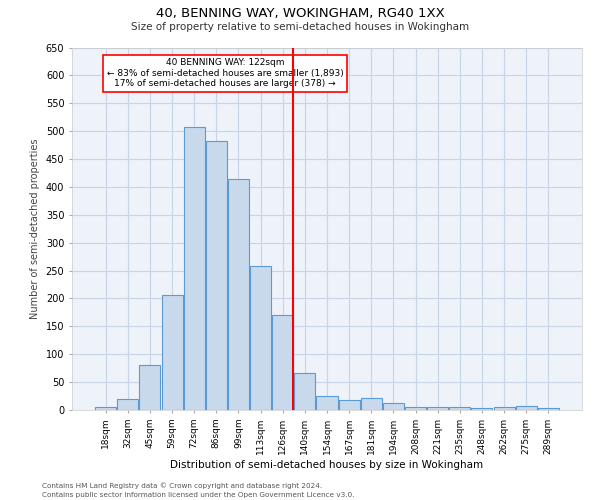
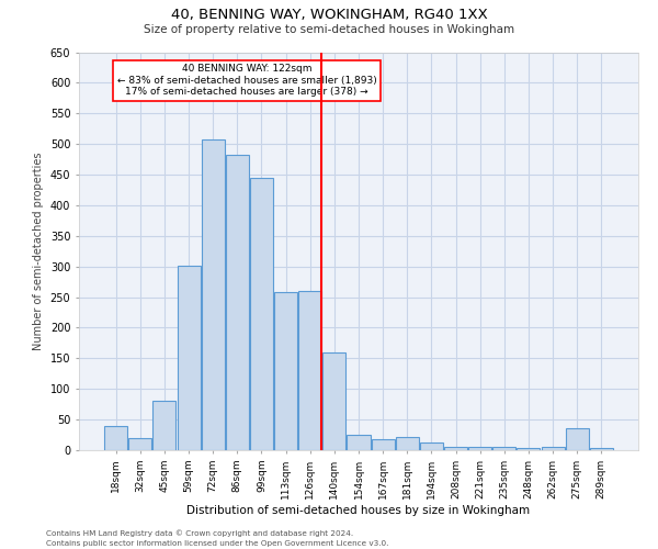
18sqm: 6 -> 40
59sqm: 207 -> 302
99sqm: 415 -> 444
126sqm: 170 -> 260
140sqm: 67 -> 160
275sqm: 7 -> 36
